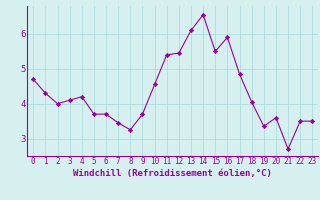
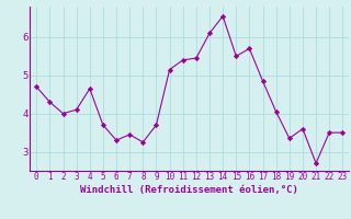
4: 4.20 -> 4.65
6: 3.70 -> 3.30
10: 4.55 -> 5.15
16: 5.90 -> 5.70
